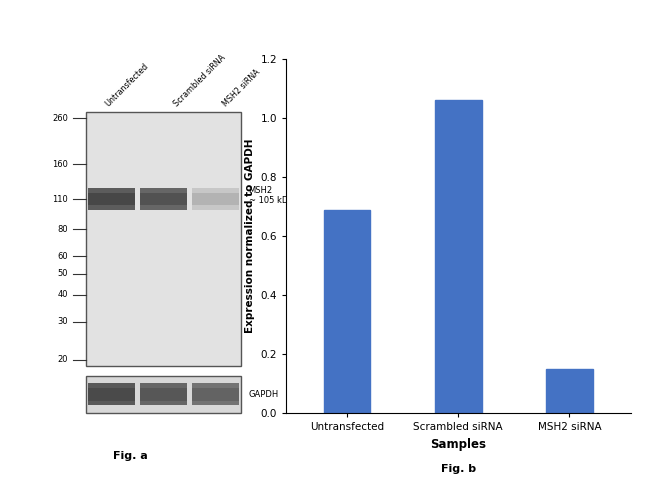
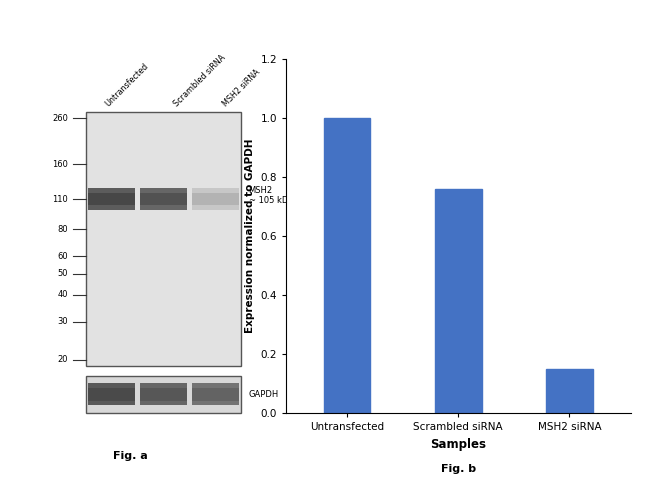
Untransfected: 0.69 -> 1.00
Scrambled siRNA: 1.06 -> 0.76
